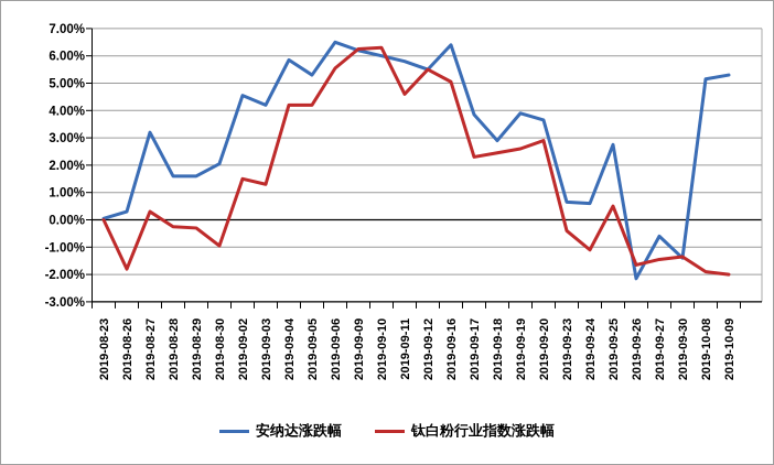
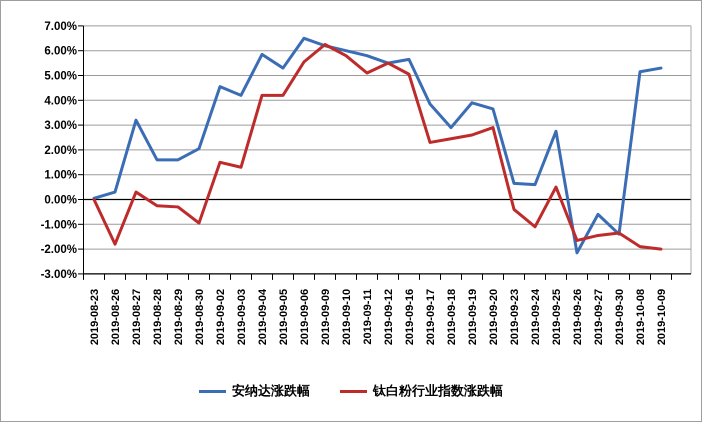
钛白粉行业指数涨跌幅/2019-09-10: 6.3% -> 5.8%
钛白粉行业指数涨跌幅/2019-09-11: 4.6% -> 5.1%
安纳达涨跌幅/2019-09-16: 6.4% -> 5.7%
